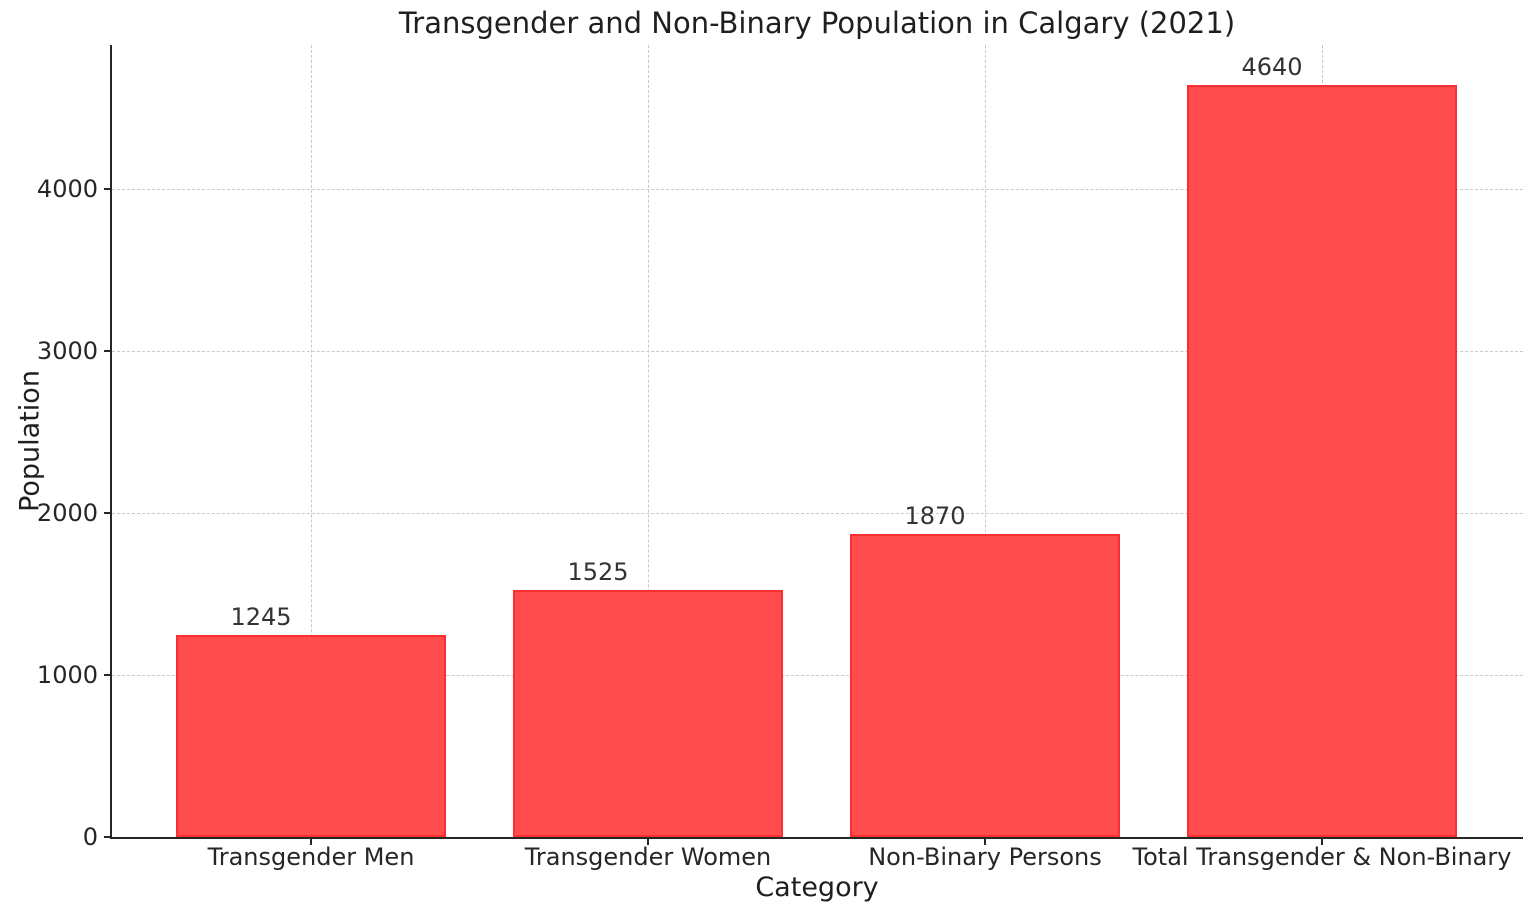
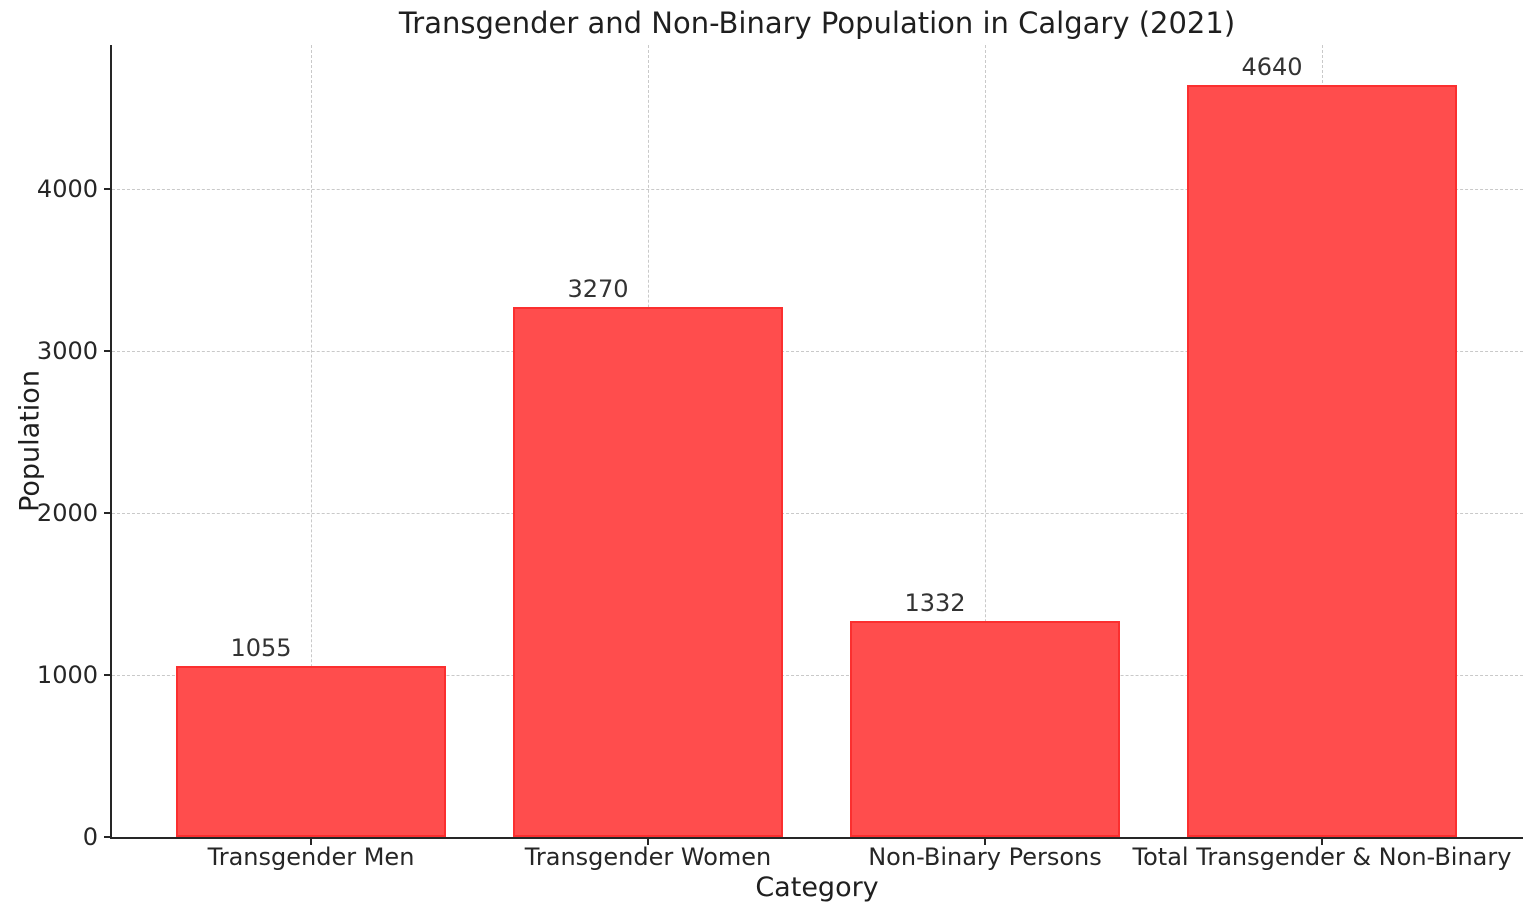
Transgender Men: 1245 -> 1055
Transgender Women: 1525 -> 3270
Non-Binary Persons: 1870 -> 1332
